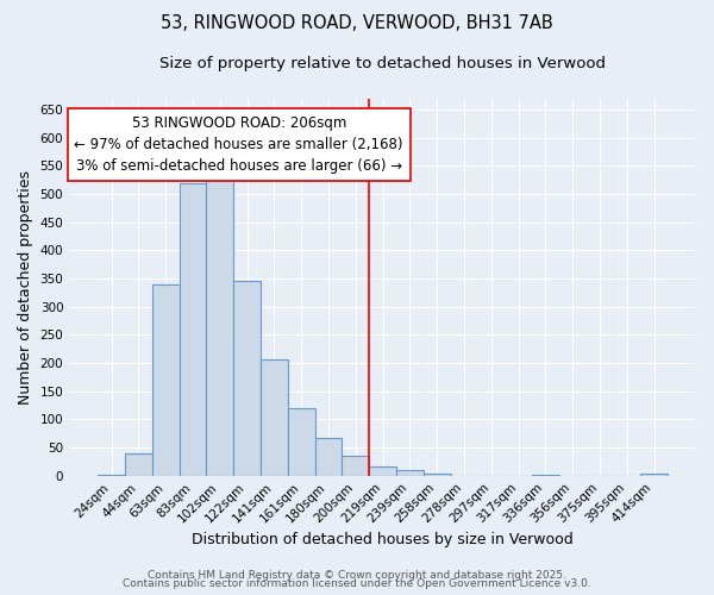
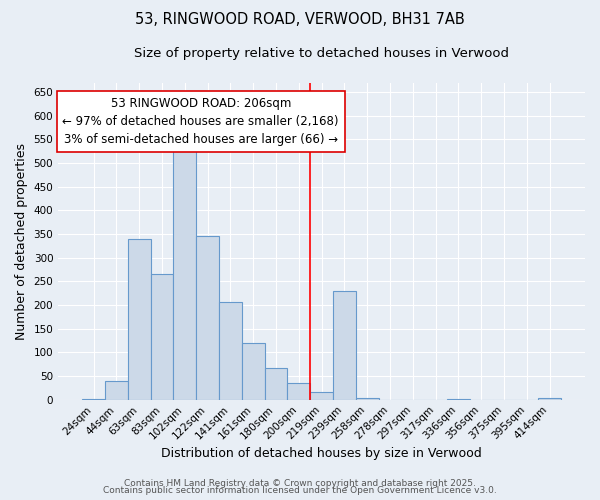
83sqm: 520 -> 265
239sqm: 9 -> 230
